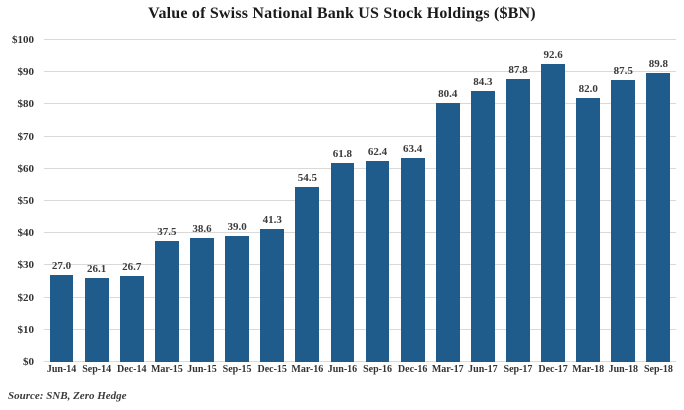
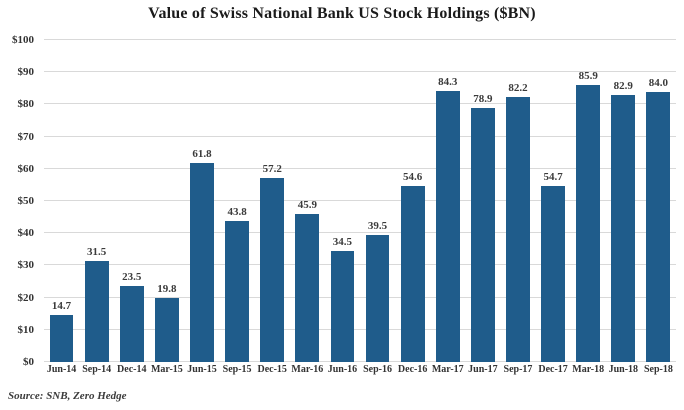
Jun-14: 27.0 -> 14.7
Sep-14: 26.1 -> 31.5
Dec-14: 26.7 -> 23.5
Mar-15: 37.5 -> 19.8
Jun-15: 38.6 -> 61.8
Sep-15: 39.0 -> 43.8
Dec-15: 41.3 -> 57.2
Mar-16: 54.5 -> 45.9
Jun-16: 61.8 -> 34.5
Sep-16: 62.4 -> 39.5
Dec-16: 63.4 -> 54.6
Mar-17: 80.4 -> 84.3
Jun-17: 84.3 -> 78.9
Sep-17: 87.8 -> 82.2
Dec-17: 92.6 -> 54.7
Mar-18: 82.0 -> 85.9
Jun-18: 87.5 -> 82.9
Sep-18: 89.8 -> 84.0
